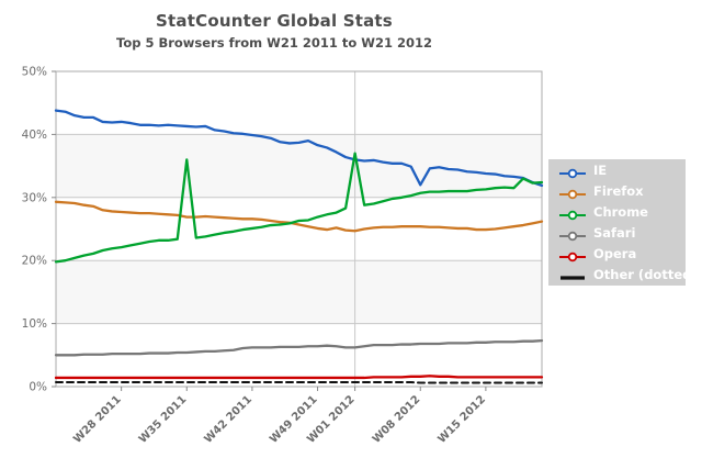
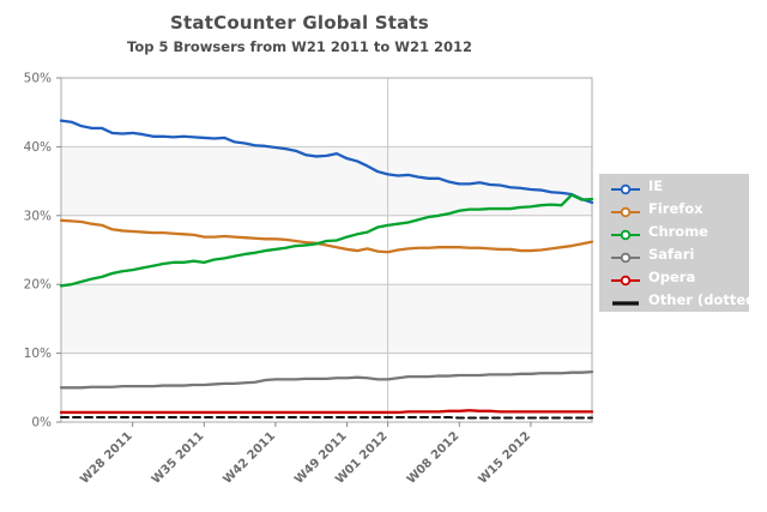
Chrome/W35 2011: 36% -> 23%
Chrome/W01 2012: 37% -> 29%
IE/W08 2012: 32% -> 35%
